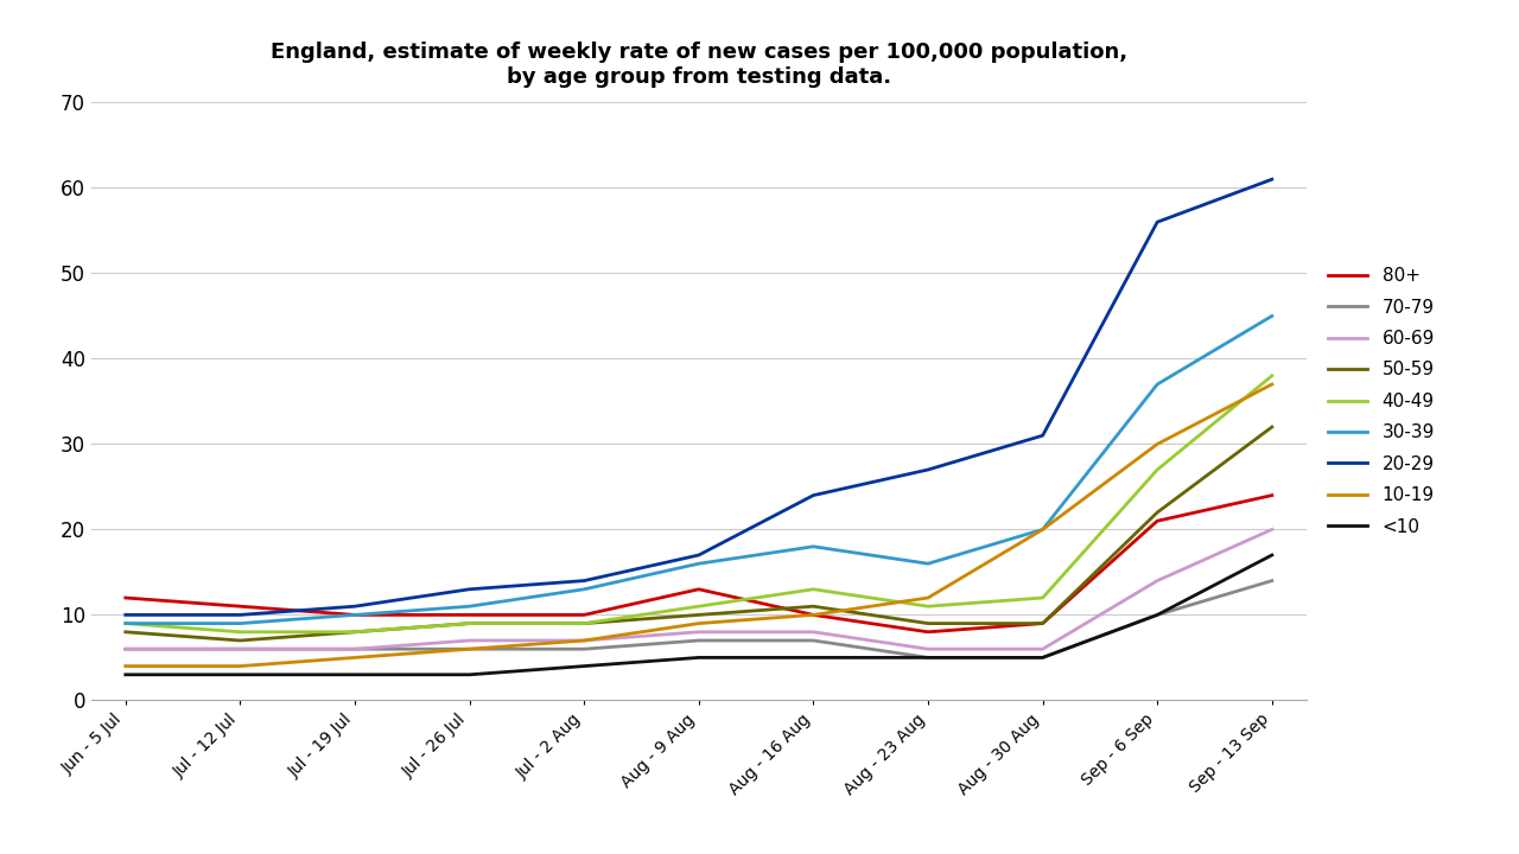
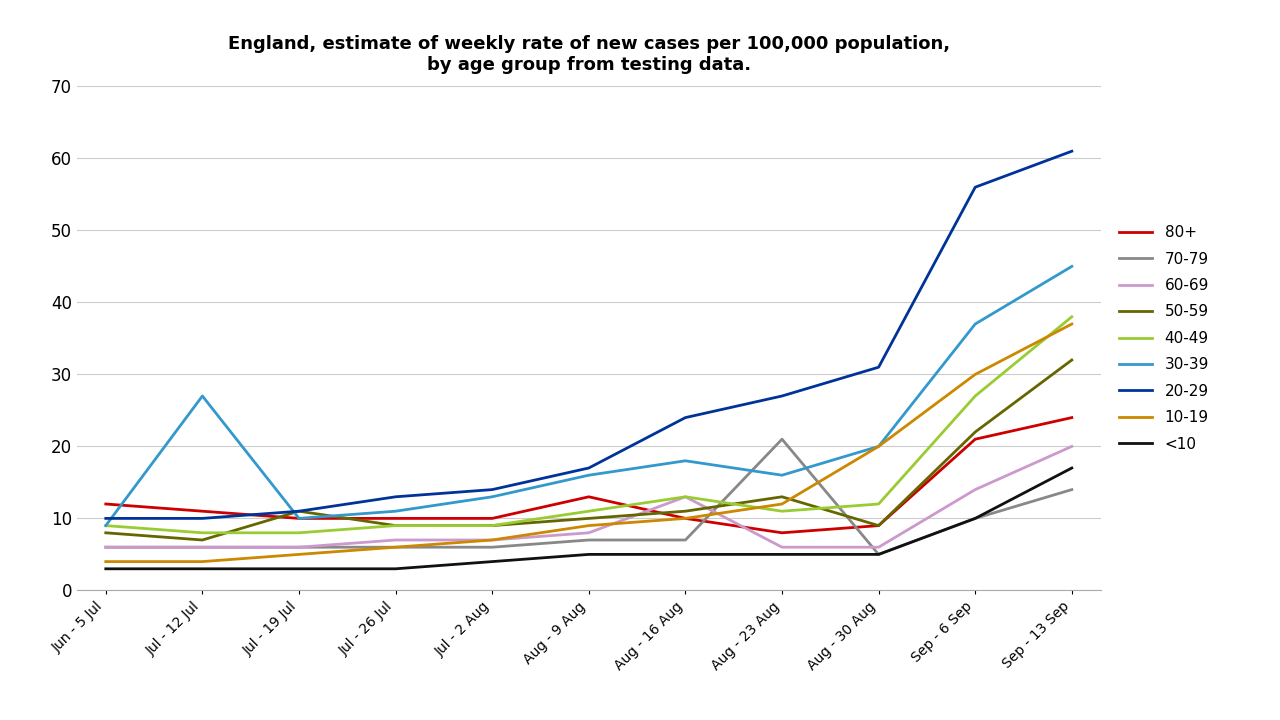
30-39/Jul - 12 Jul: 9 -> 27
50-59/Jul - 19 Jul: 8 -> 11
60-69/Aug - 16 Aug: 8 -> 13
70-79/Aug - 23 Aug: 5 -> 21
50-59/Aug - 23 Aug: 9 -> 13
